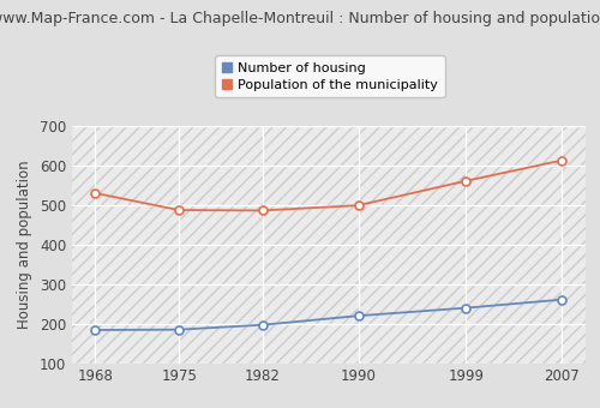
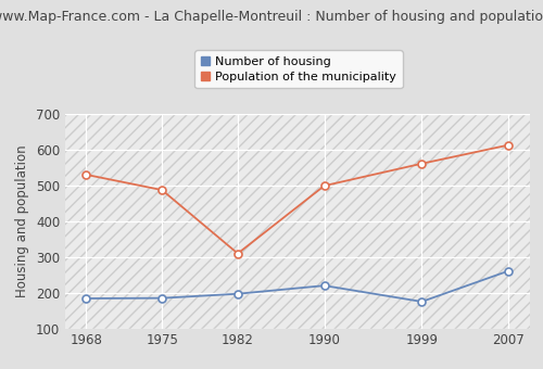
Population of the municipality/1982: 487 -> 310
Number of housing/1999: 240 -> 175
